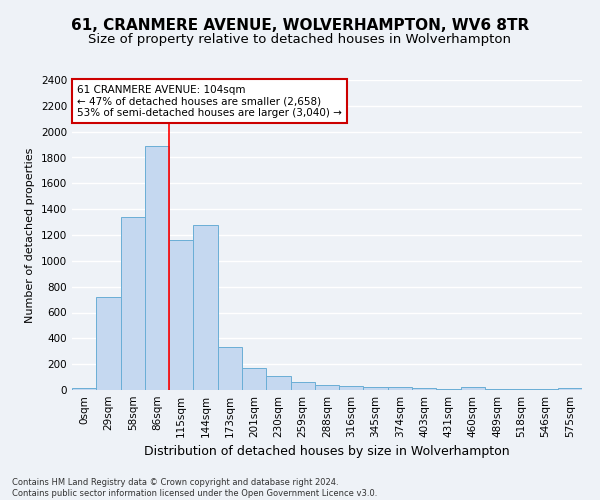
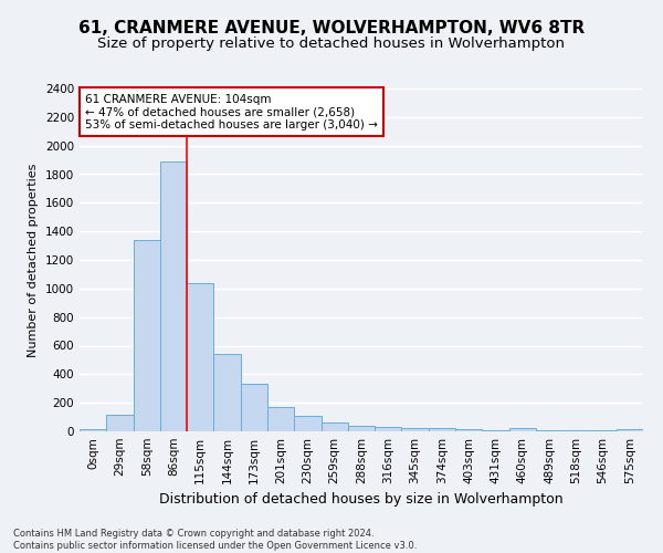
29sqm: 720 -> 120
115sqm: 1160 -> 1040
144sqm: 1280 -> 540
